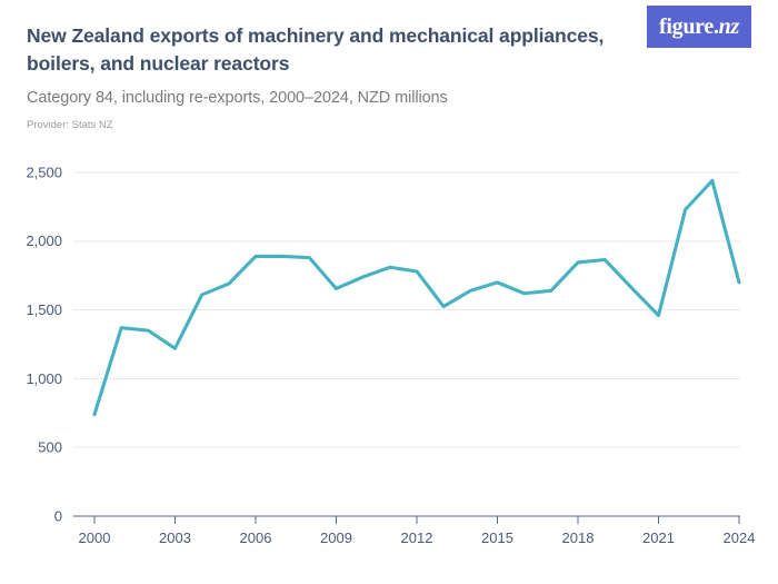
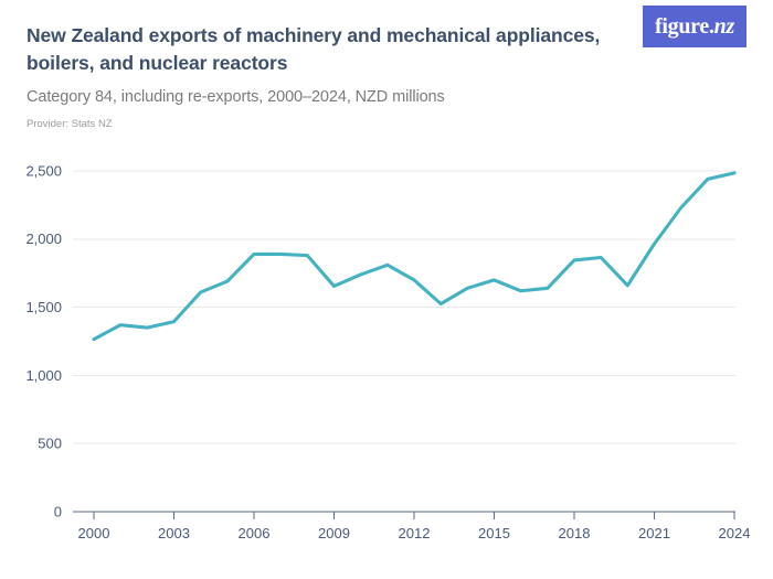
2000: 740 -> 1260
2003: 1220 -> 1400
2012: 1780 -> 1700
2021: 1460 -> 1960
2024: 1700 -> 2480
